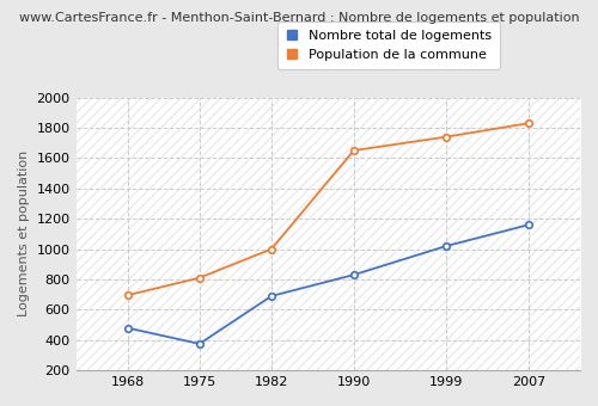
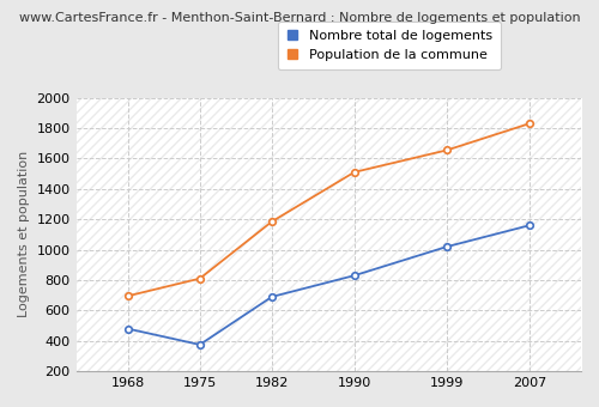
Population de la commune/1982: 1000 -> 1180
Population de la commune/1990: 1650 -> 1510
Population de la commune/1999: 1740 -> 1660
